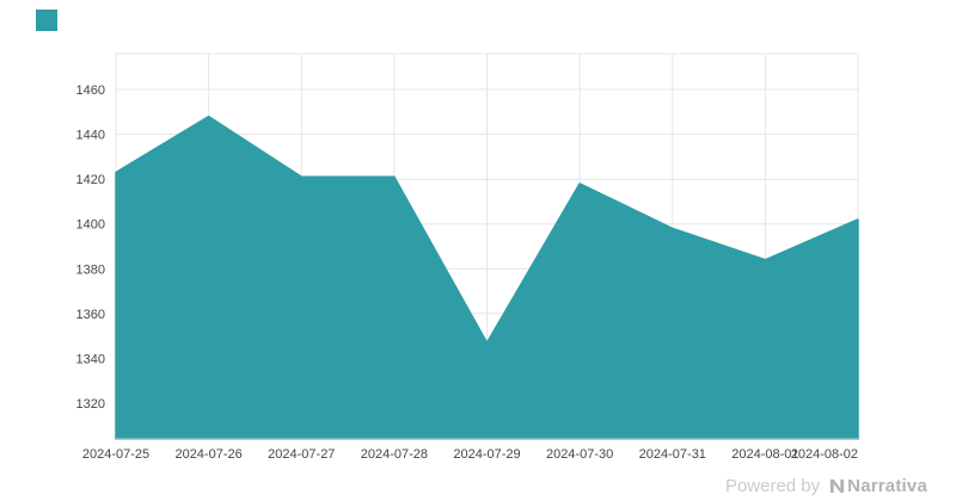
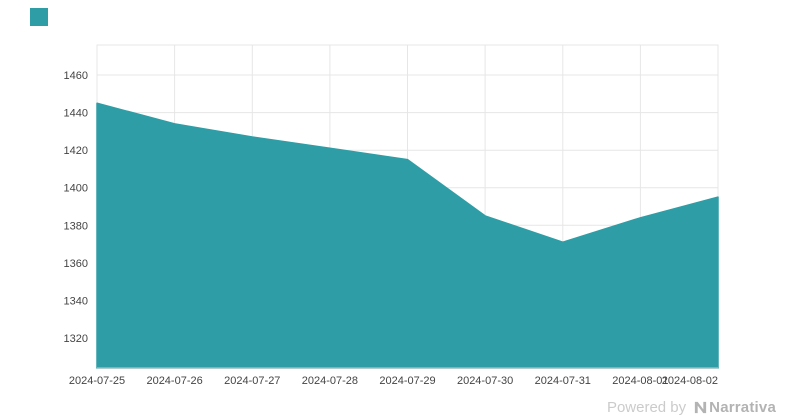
2024-07-25: 1423 -> 1445
2024-07-26: 1448 -> 1434
2024-07-27: 1421 -> 1427
2024-07-29: 1347 -> 1415
2024-07-30: 1418 -> 1385
2024-07-31: 1398 -> 1371
2024-08-02: 1402 -> 1395
